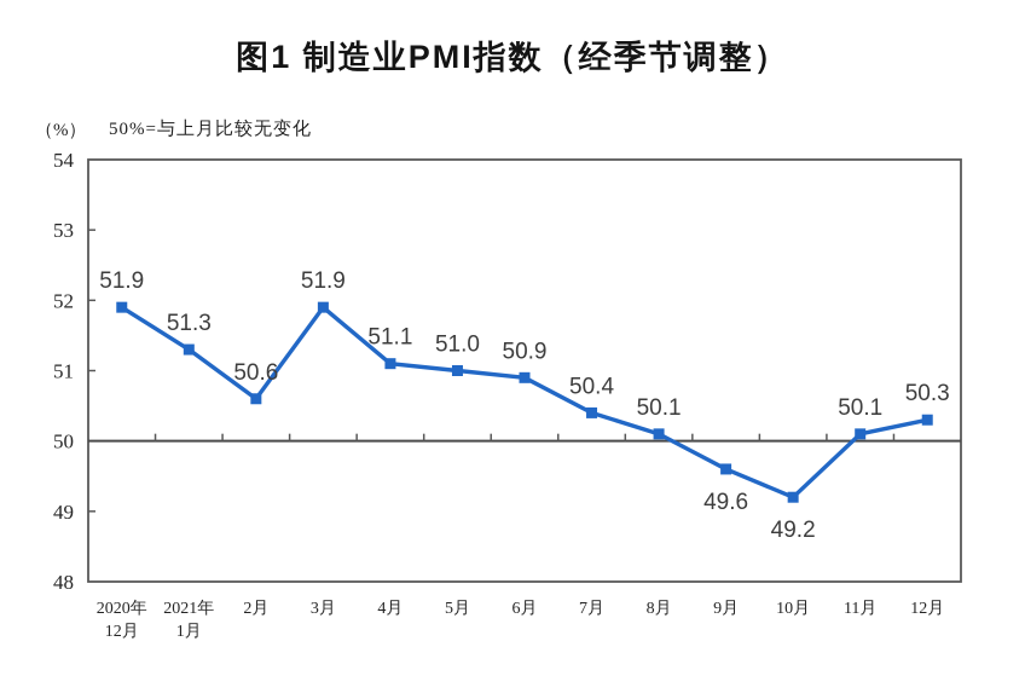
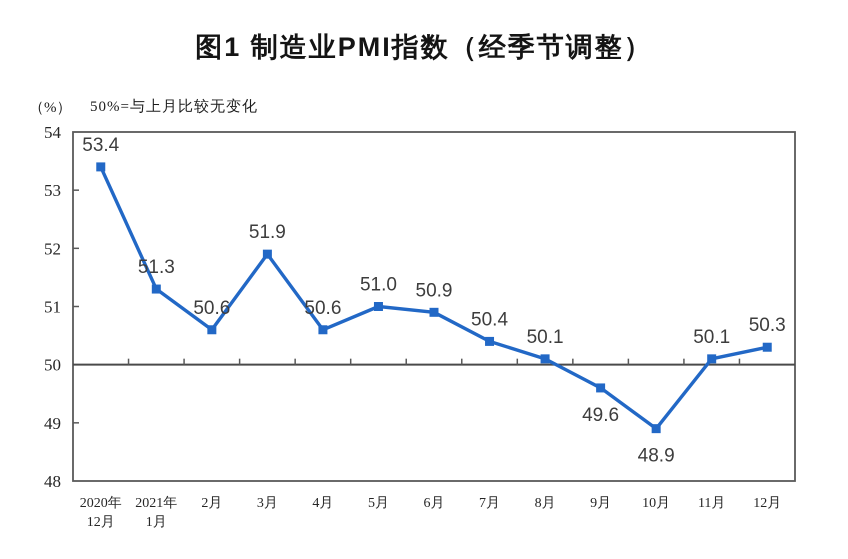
2020年 12月: 51.9 -> 53.4
4月: 51.1 -> 50.6
10月: 49.2 -> 48.9
